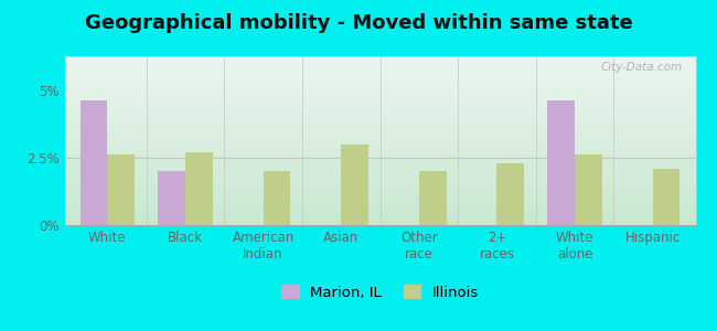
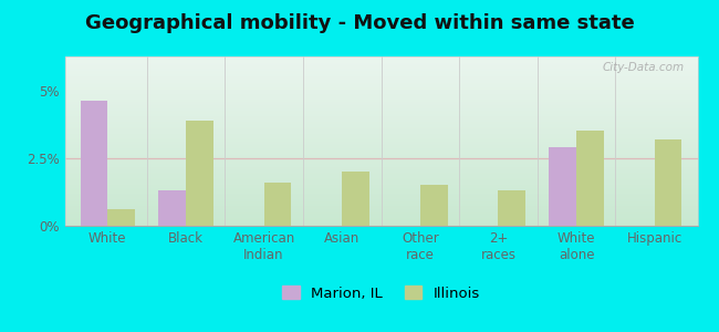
Illinois/White: 2.6% -> 0.6%
Marion, IL/Black: 2.0% -> 1.3%
Illinois/Black: 2.7% -> 3.9%
Illinois/American Indian: 2.0% -> 1.6%
Illinois/Asian: 3.0% -> 2.0%
Illinois/Other race: 2.0% -> 1.5%
Illinois/2+ races: 2.3% -> 1.3%
Marion, IL/White alone: 4.6% -> 2.9%
Illinois/White alone: 2.6% -> 3.5%
Illinois/Hispanic: 2.1% -> 3.2%
